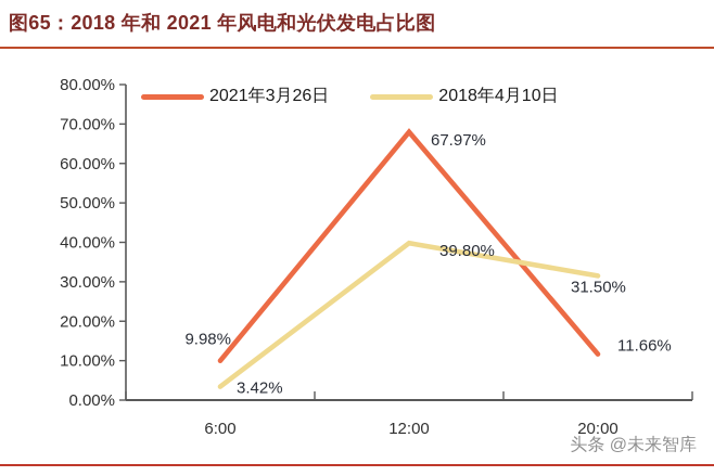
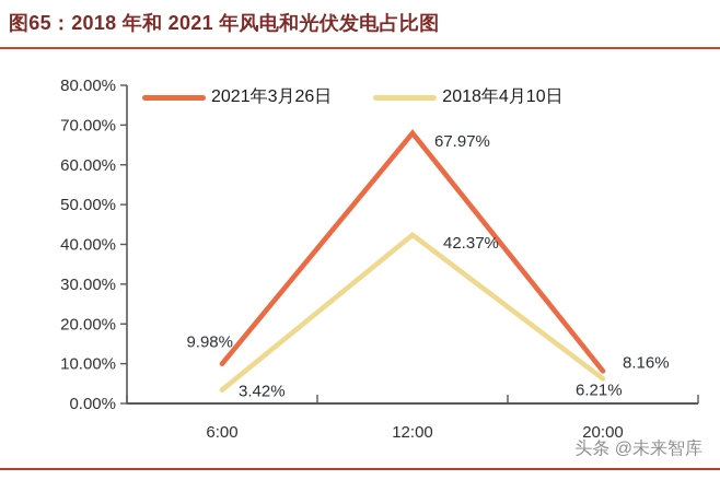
2018年4月10日/12:00: 39.80% -> 42.37%
2021年3月26日/20:00: 11.66% -> 8.16%
2018年4月10日/20:00: 31.50% -> 6.21%
